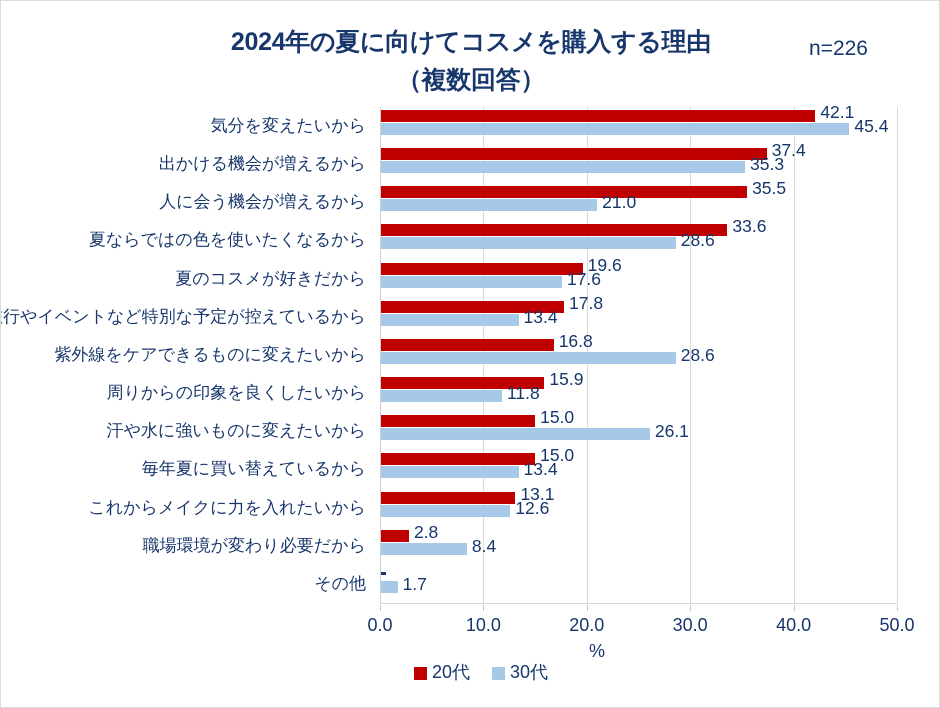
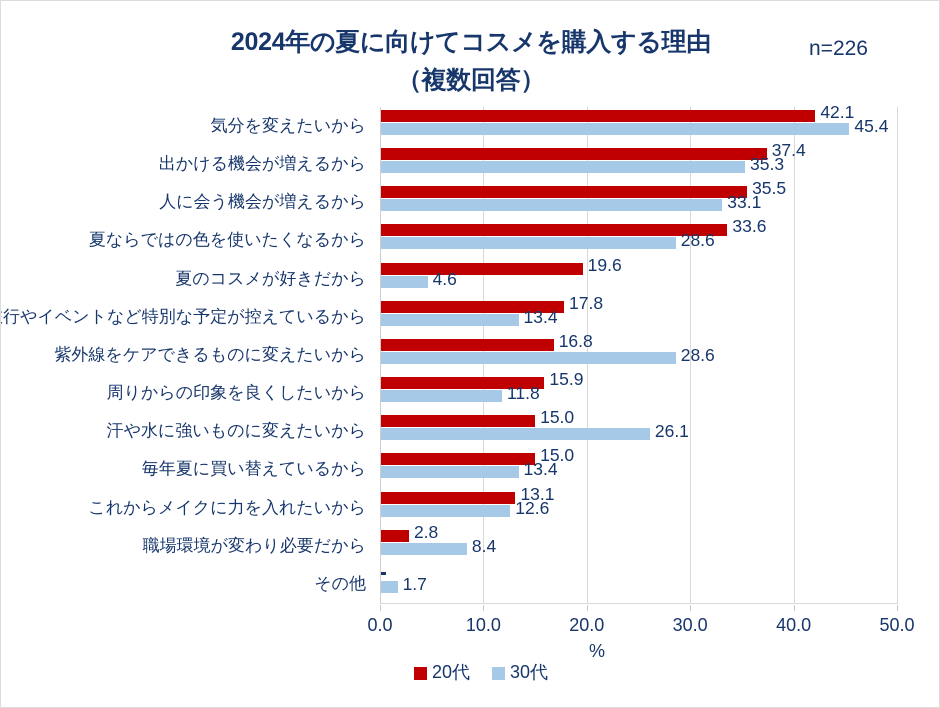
30代/人に会う機会が増えるから: 21.0 -> 33.1
30代/夏のコスメが好きだから: 17.6 -> 4.6
